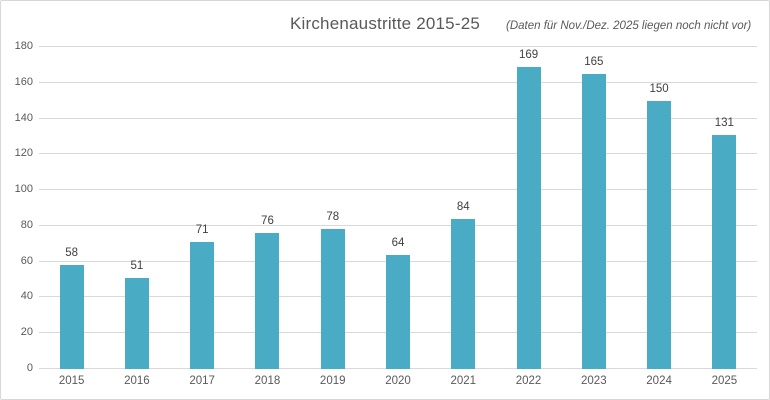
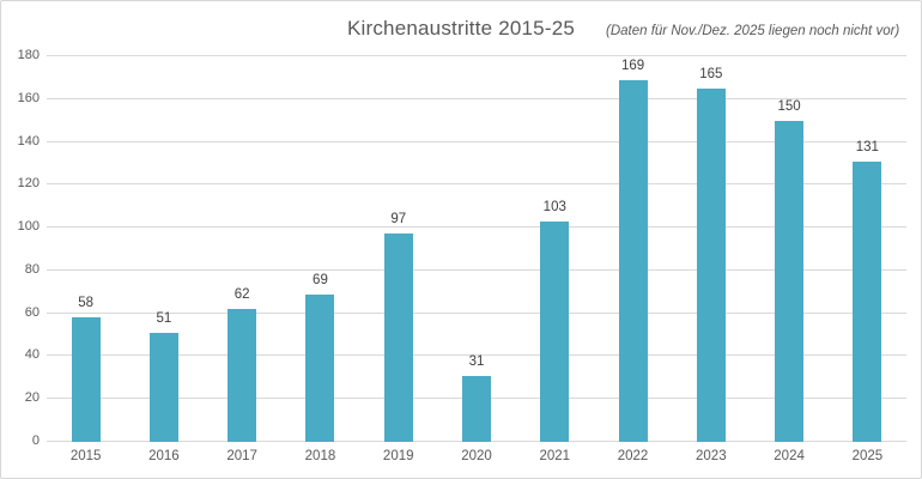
2017: 71 -> 62
2018: 76 -> 69
2019: 78 -> 97
2020: 64 -> 31
2021: 84 -> 103
